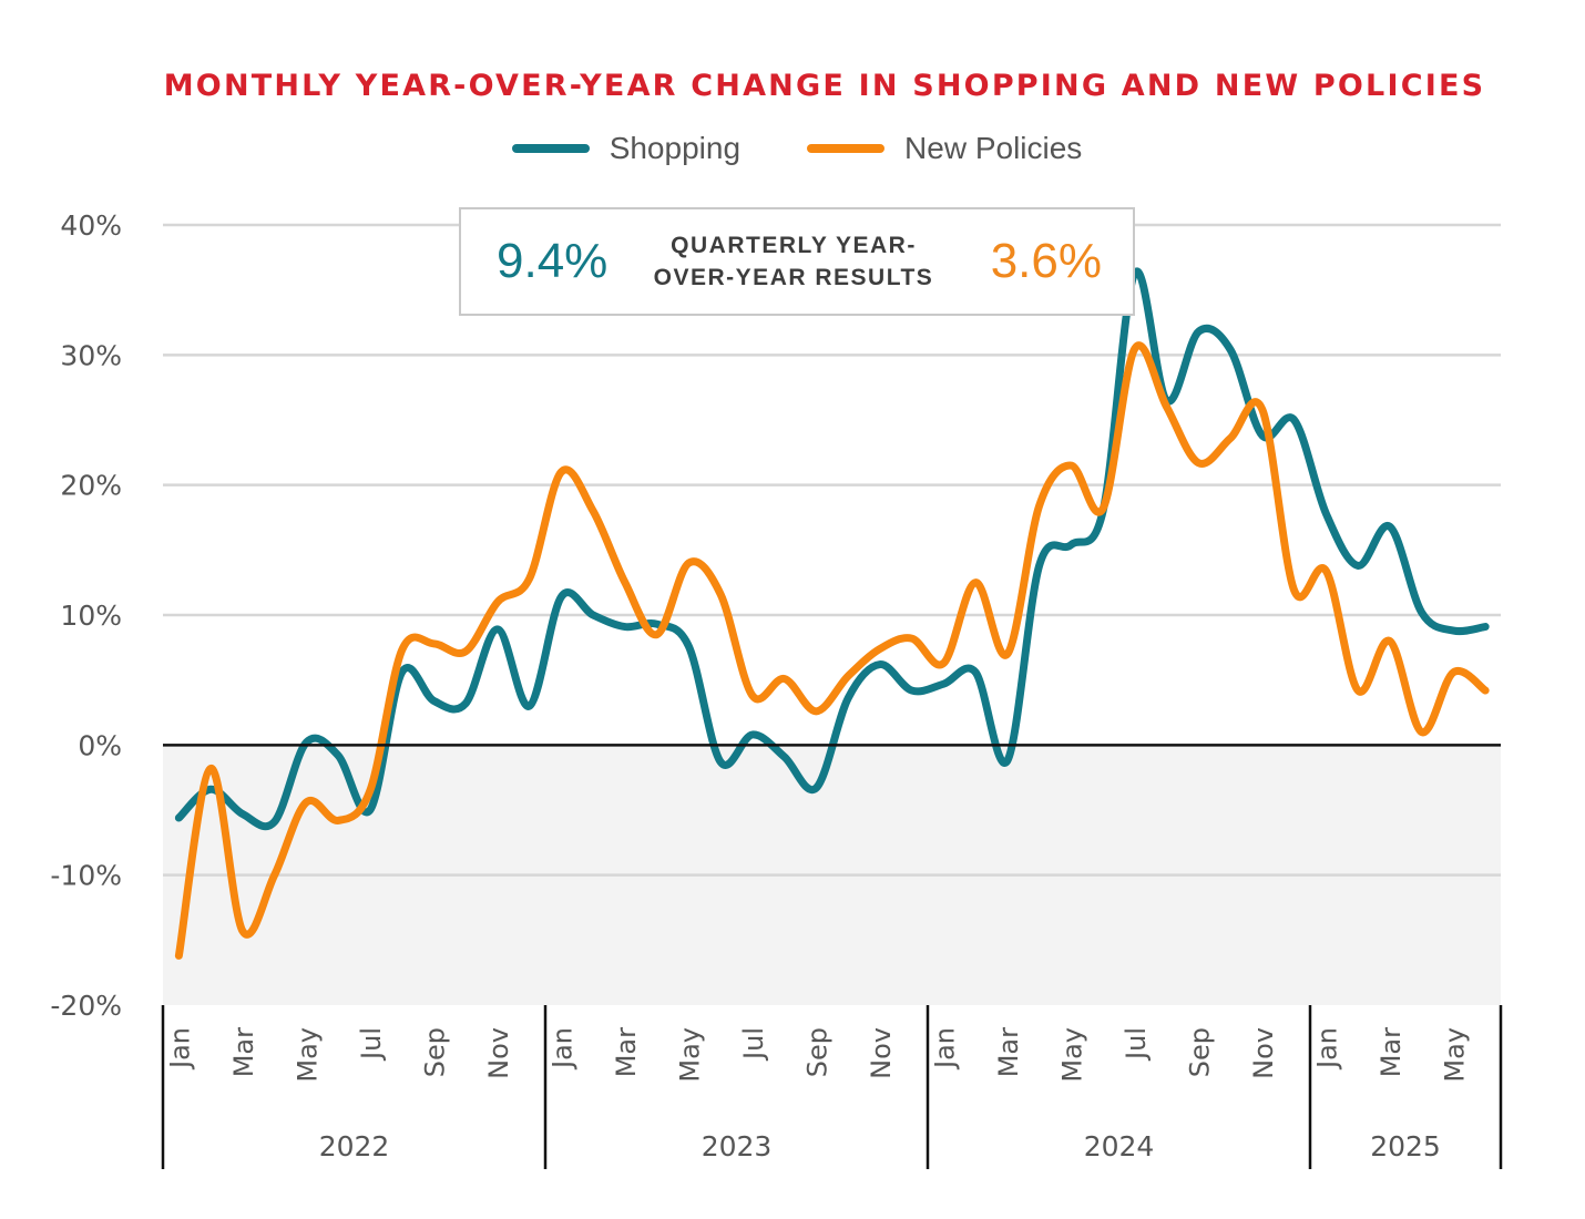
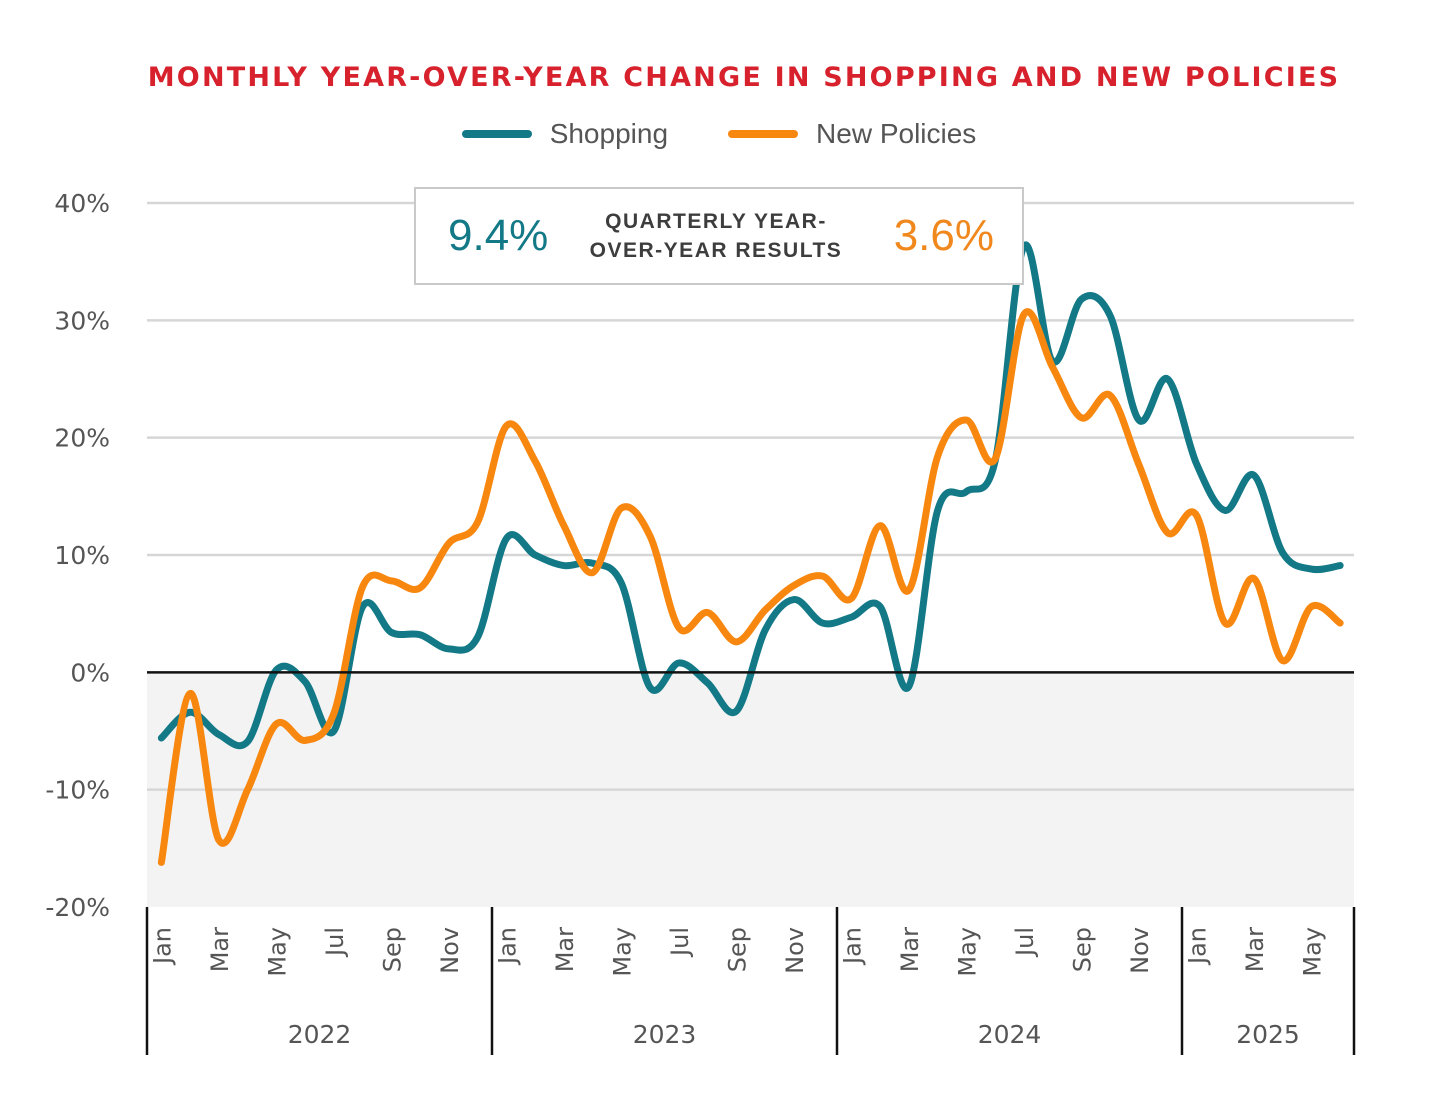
Shopping/Nov 2022: 8.9% -> 2.0%
Shopping/Nov 2024: 23.8% -> 21.5%
New Policies/Nov 2024: 25.8% -> 17.7%
